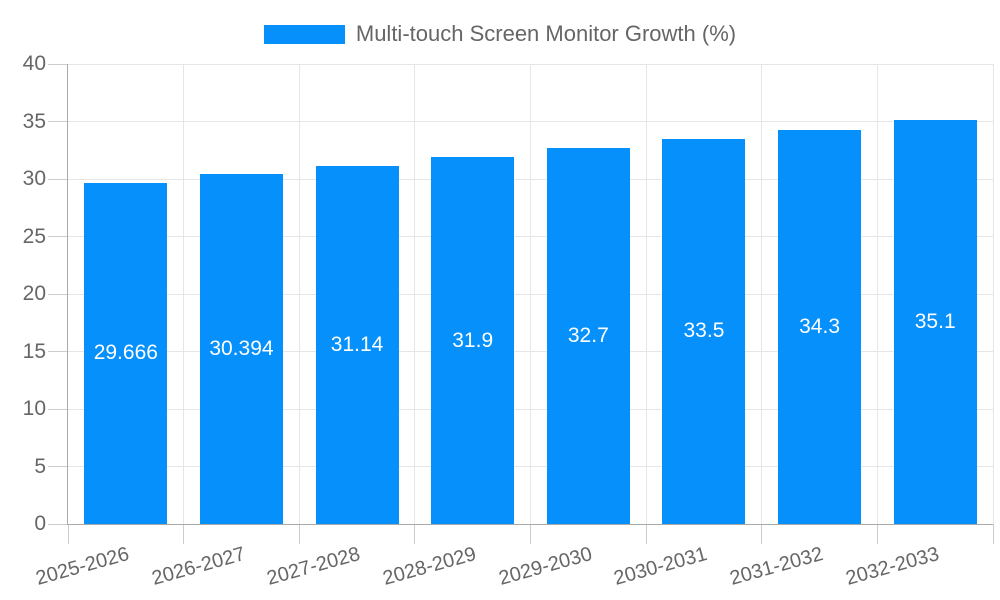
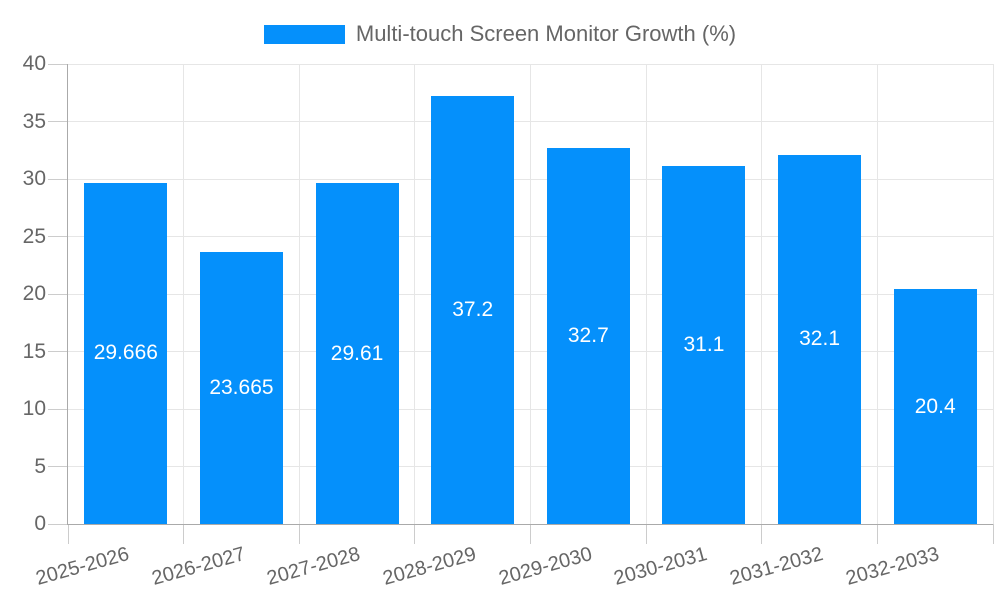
2026-2027: 30.394 -> 23.665
2027-2028: 31.14 -> 29.61
2028-2029: 31.9 -> 37.2
2030-2031: 33.5 -> 31.1
2031-2032: 34.3 -> 32.1
2032-2033: 35.1 -> 20.4
